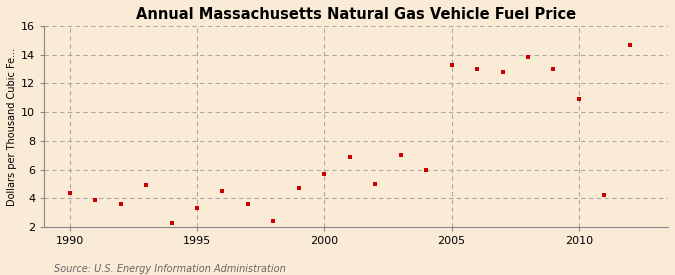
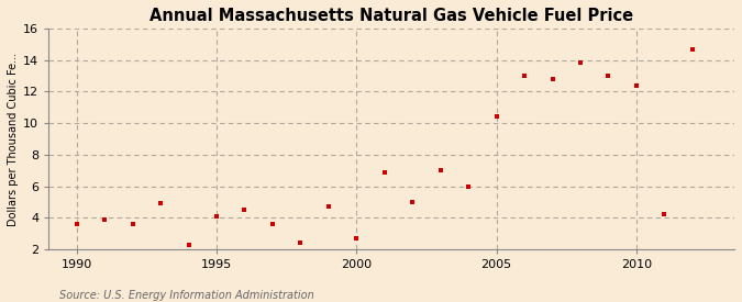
1990: 4.4 -> 3.6
1995: 3.3 -> 4.1
2000: 5.7 -> 2.7
2005: 13.3 -> 10.4
2010: 10.9 -> 12.4
